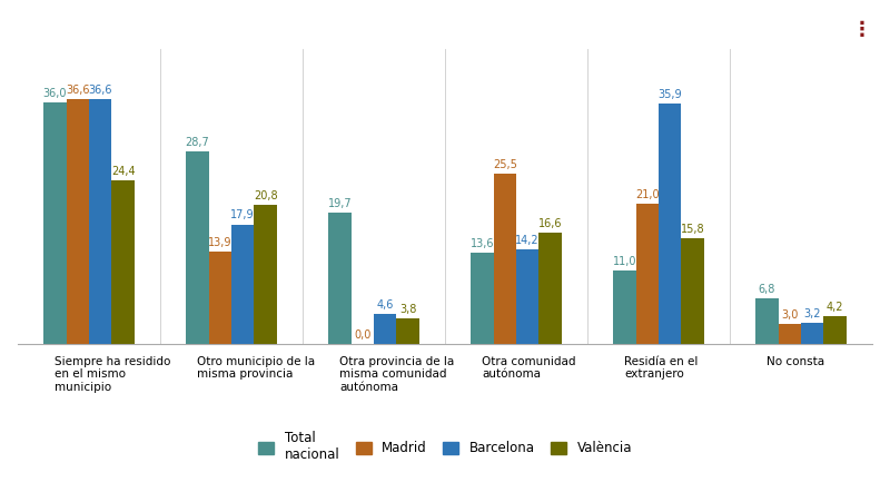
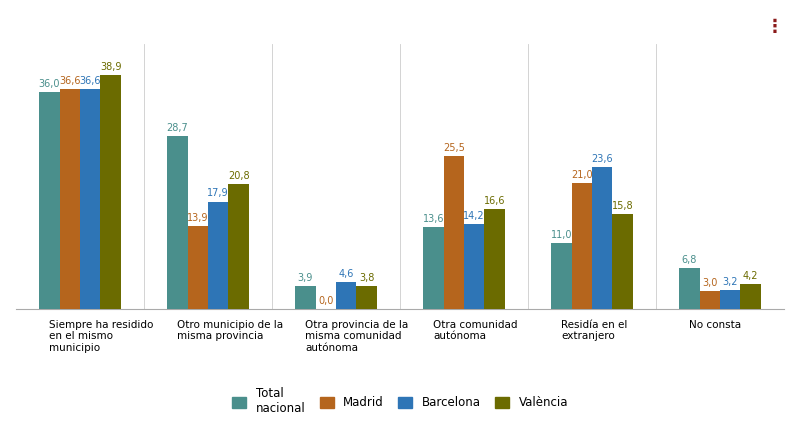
València/Siempre ha residido en el mismo municipio: 24,4 -> 38,9
Total nacional/Otra provincia de la misma comunidad autónoma: 19,7 -> 3,9
Barcelona/Residía en el extranjero: 35,9 -> 23,6
